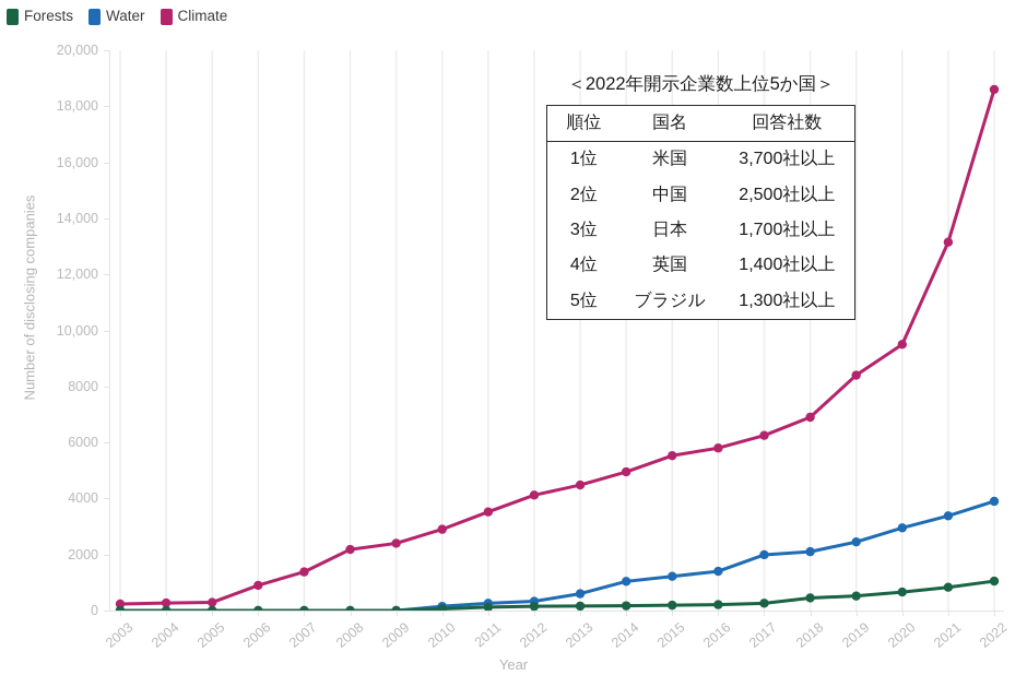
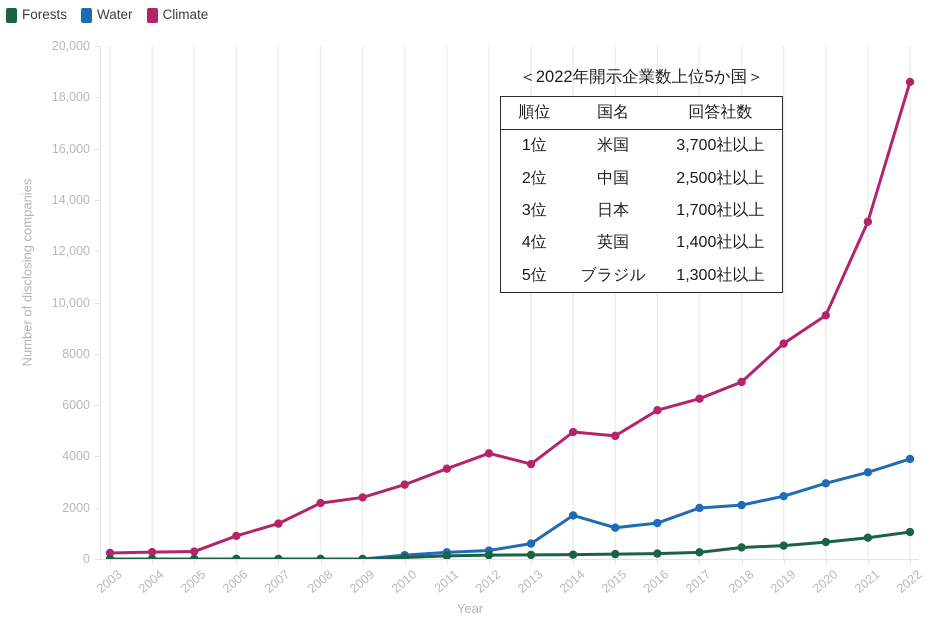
Climate/2013: 4500 -> 3700
Water/2014: 1000 -> 1700
Climate/2015: 5500 -> 4800
